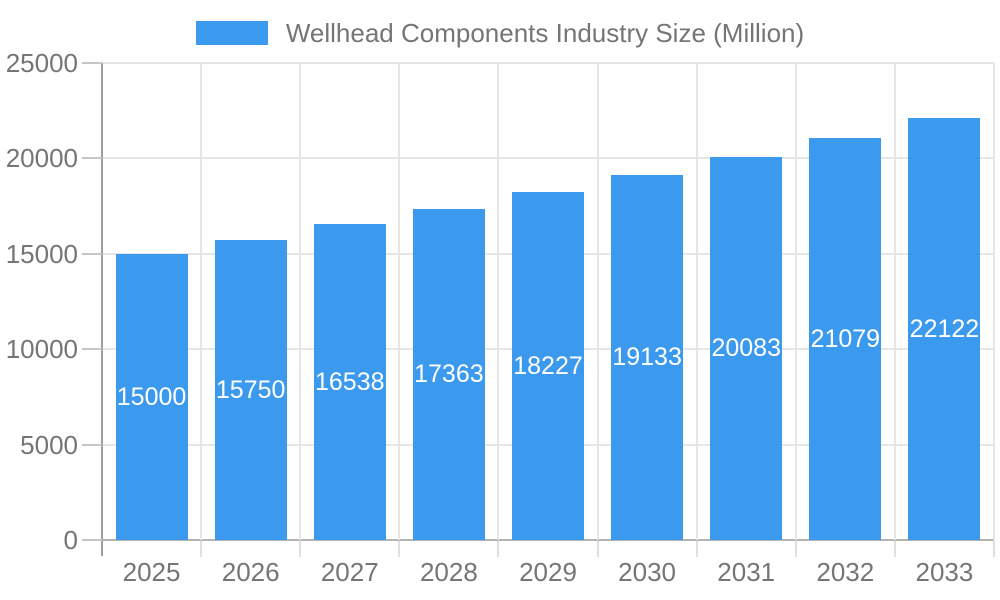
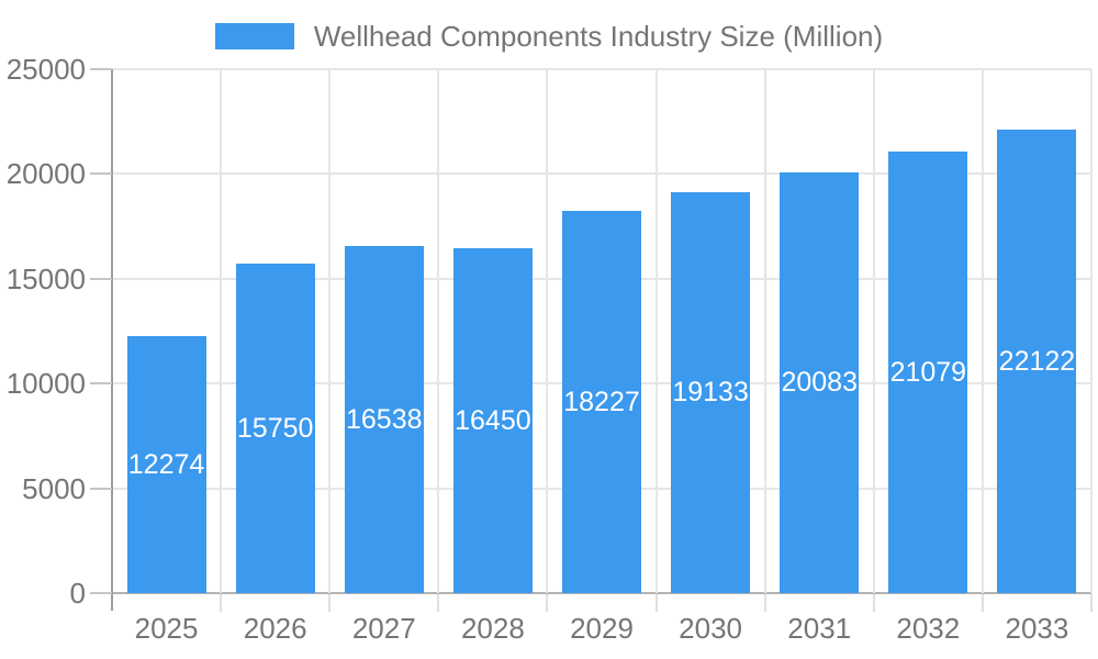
2025: 15000 -> 12274
2028: 17363 -> 16450
